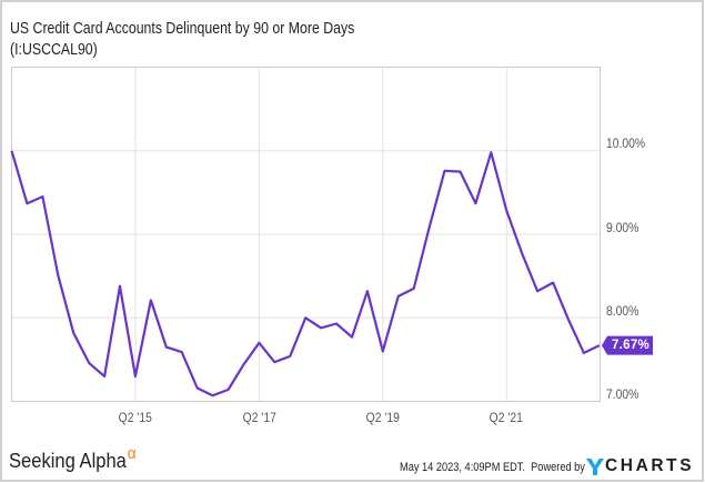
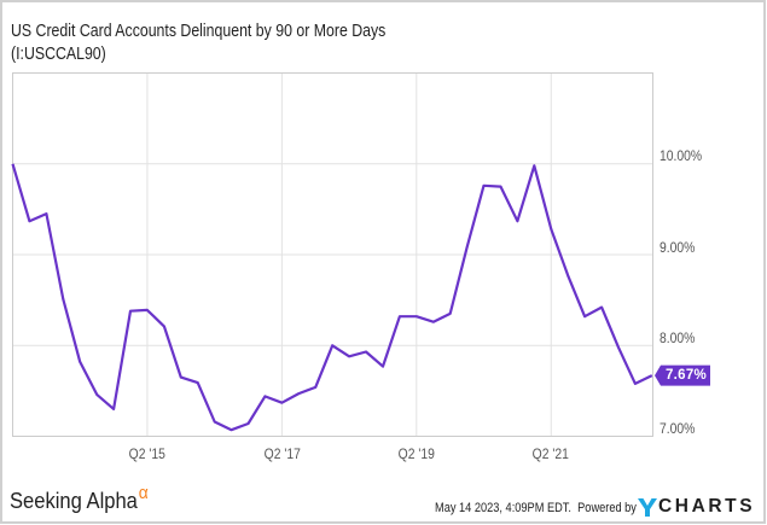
Q2 '15: 7.3% -> 8.4%
Q2 '17: 7.7% -> 7.4%
Q2 '19: 7.6% -> 8.3%
